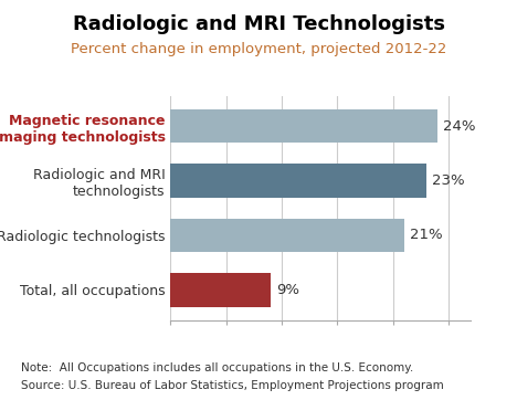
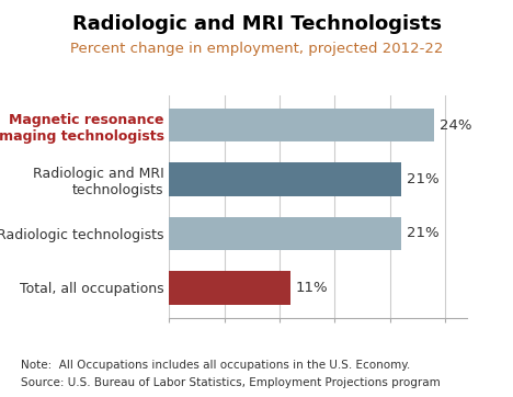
Radiologic and MRI technologists: 23% -> 21%
Total, all occupations: 9% -> 11%
